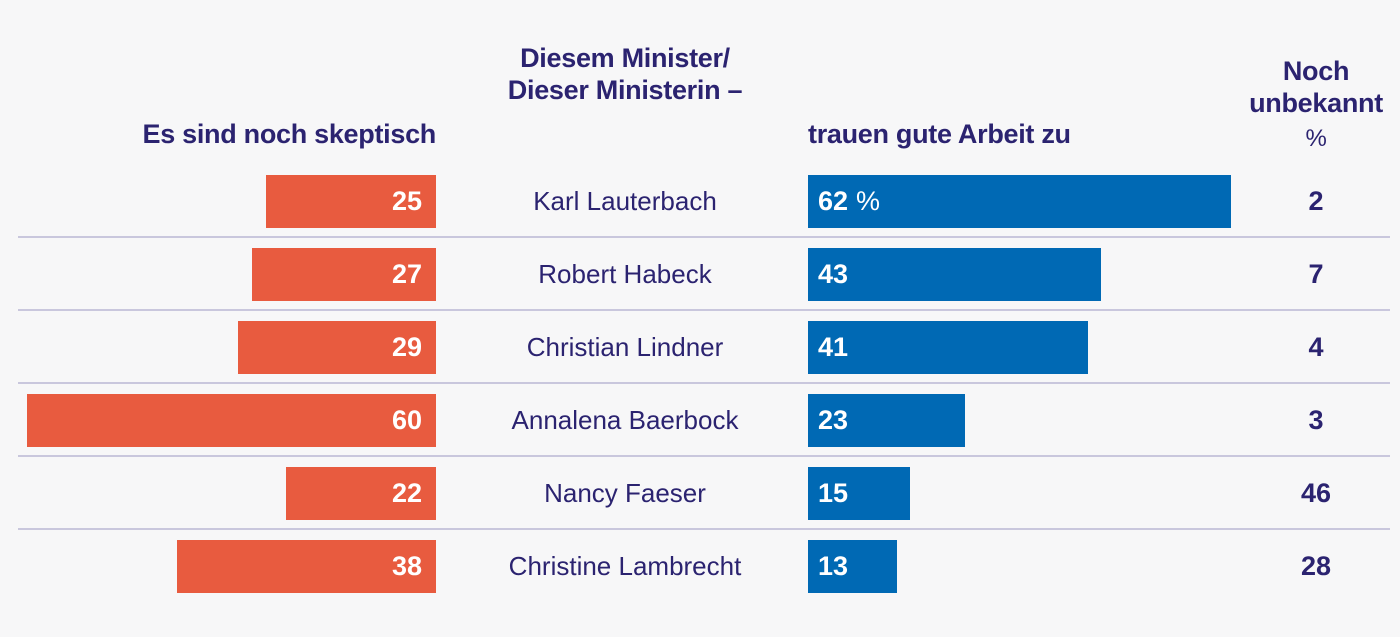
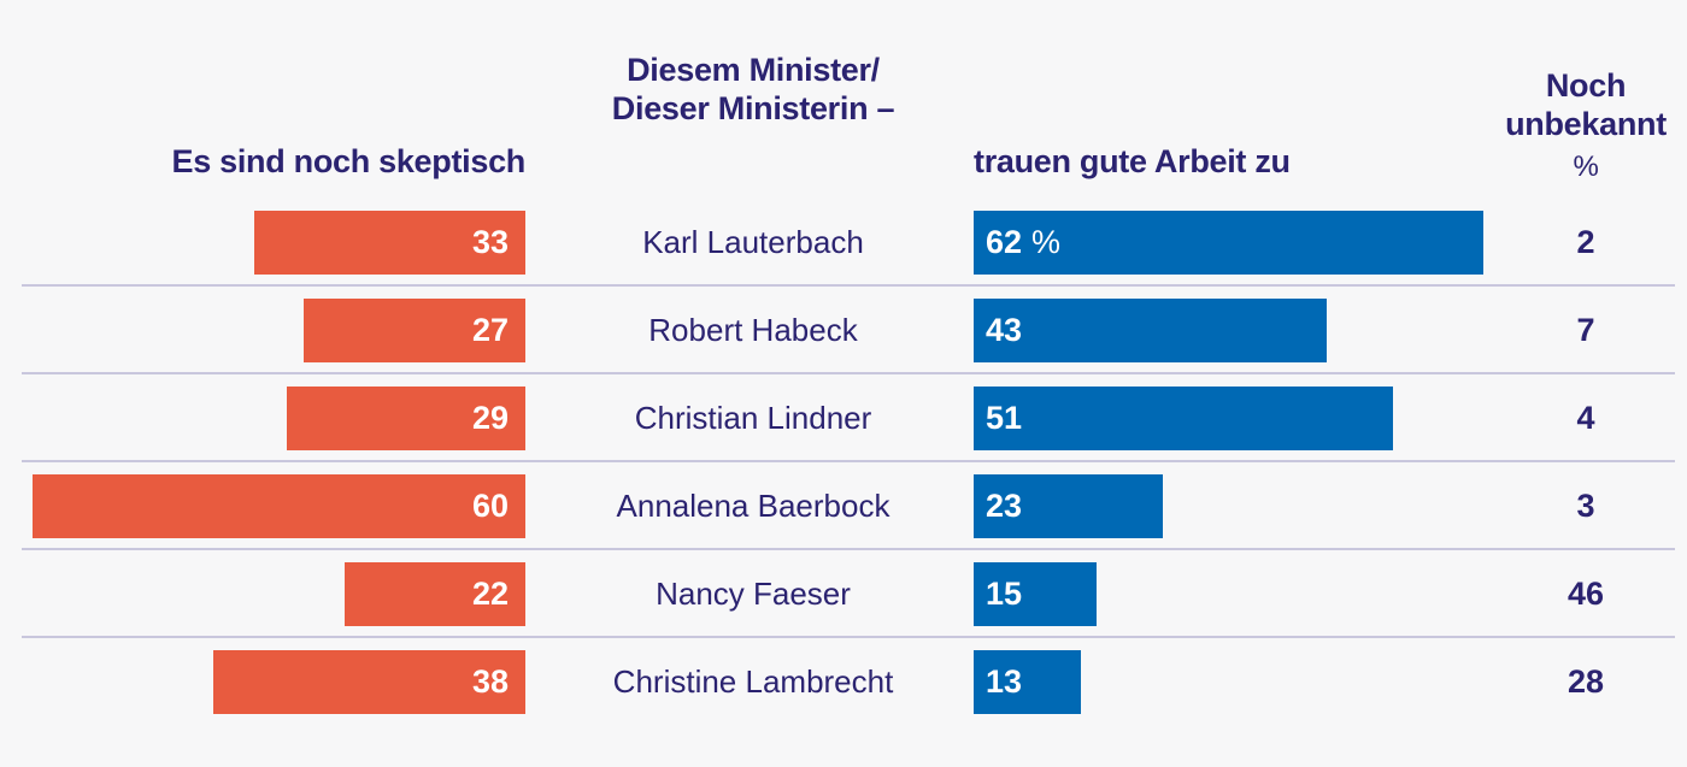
Es sind noch skeptisch/Karl Lauterbach: 25 -> 33
trauen gute Arbeit zu/Christian Lindner: 41 -> 51
